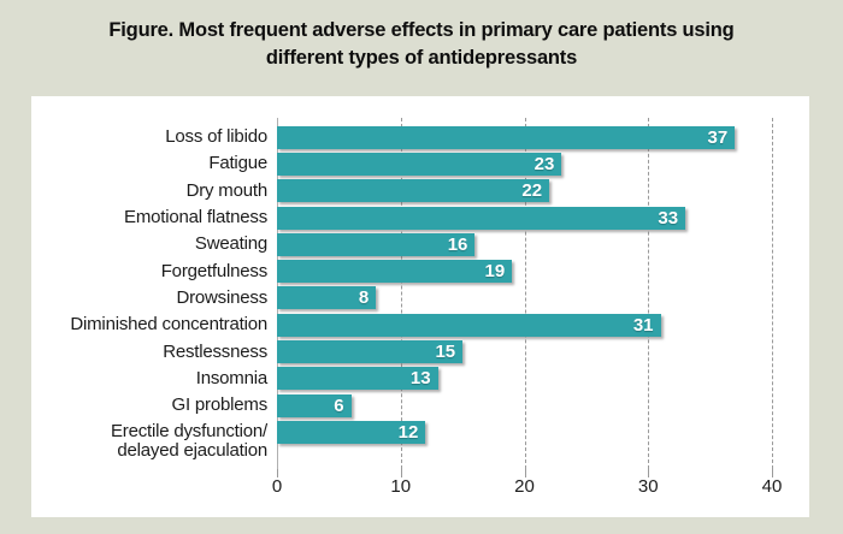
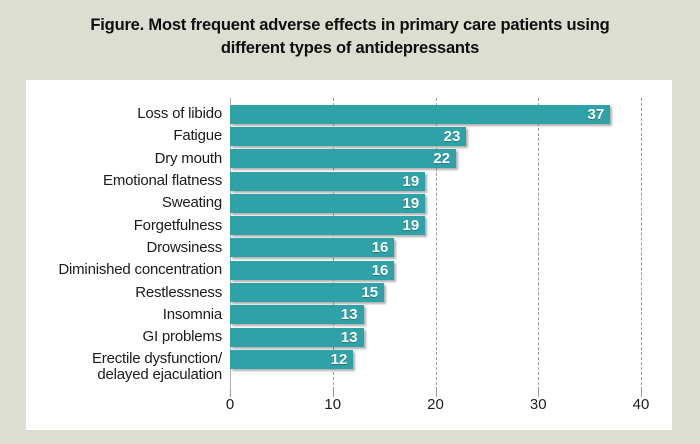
Emotional flatness: 33 -> 19
Sweating: 16 -> 19
Drowsiness: 8 -> 16
Diminished concentration: 31 -> 16
GI problems: 6 -> 13
